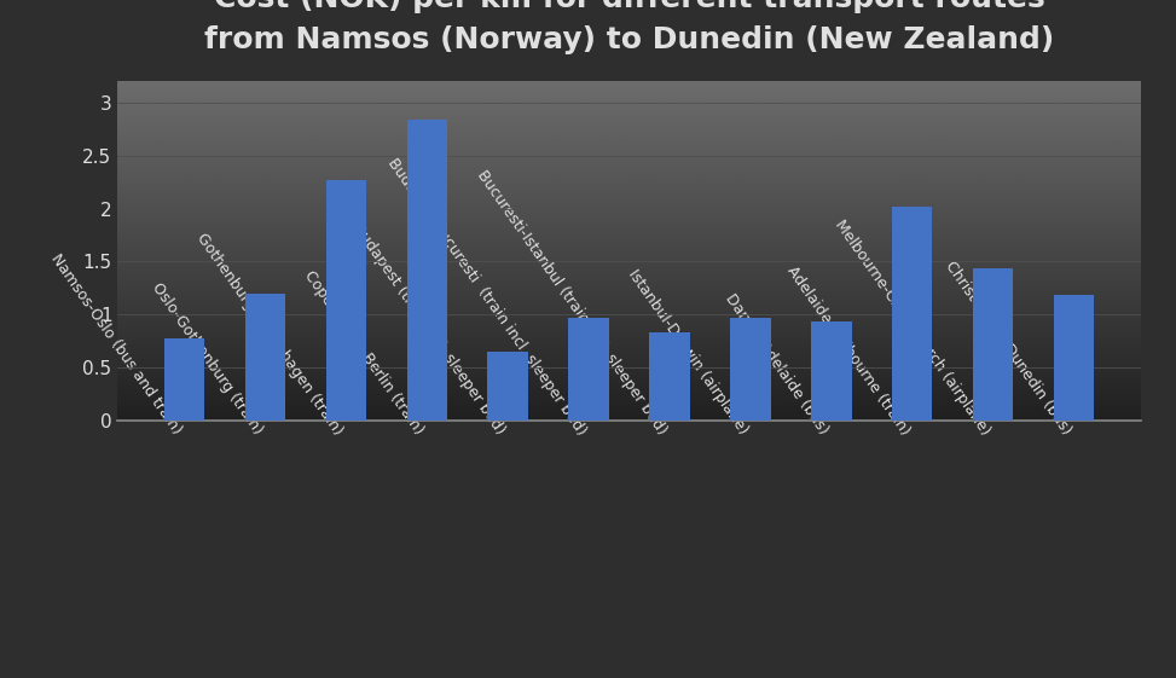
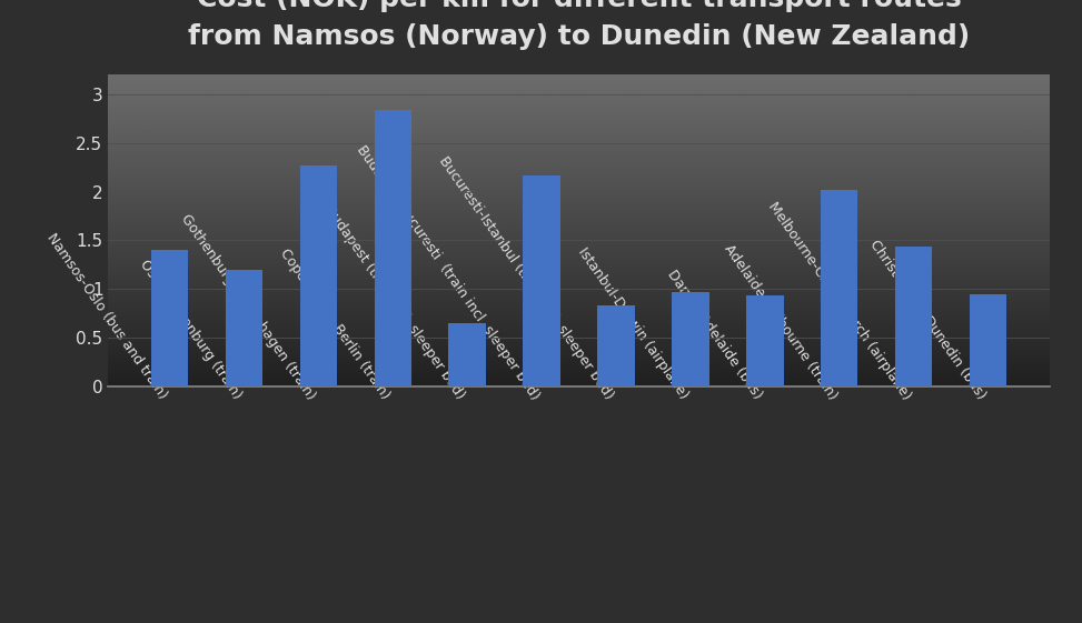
Namsos-Oslo (bus and train): 0.77 -> 1.40
Budapest-Bucuresti (train incl. sleeper bed): 0.97 -> 2.16
Christchurch-Dunedin (bus): 1.19 -> 0.94
